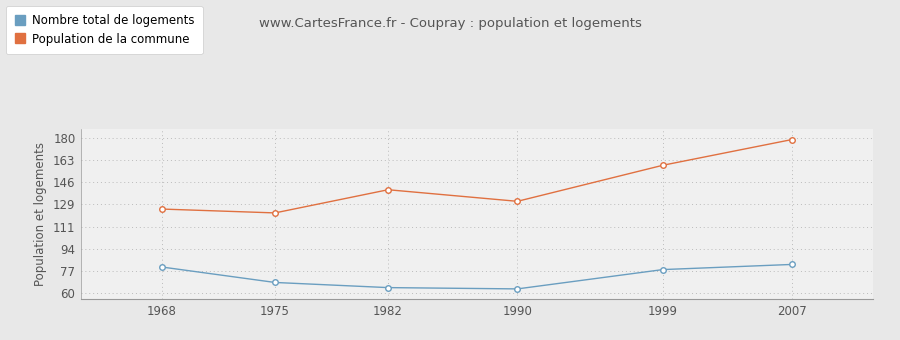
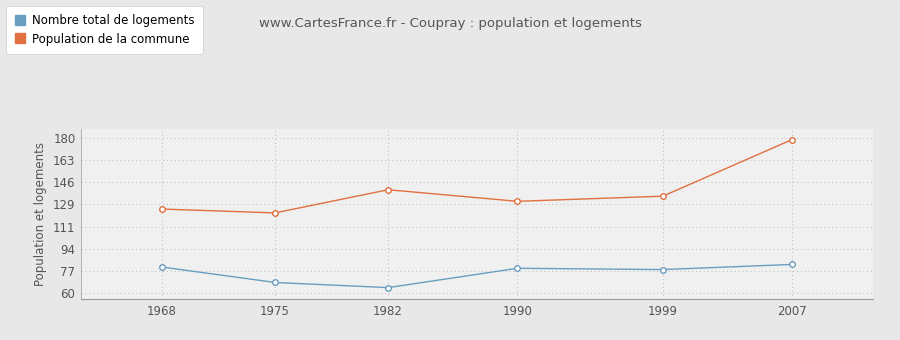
Nombre total de logements/1990: 63 -> 79
Population de la commune/1999: 159 -> 135
